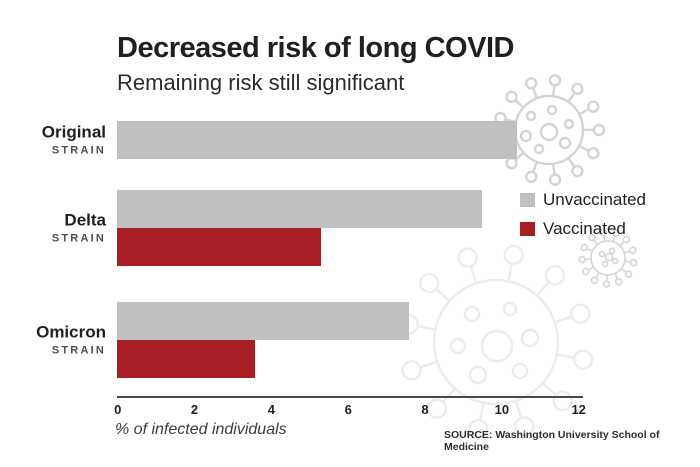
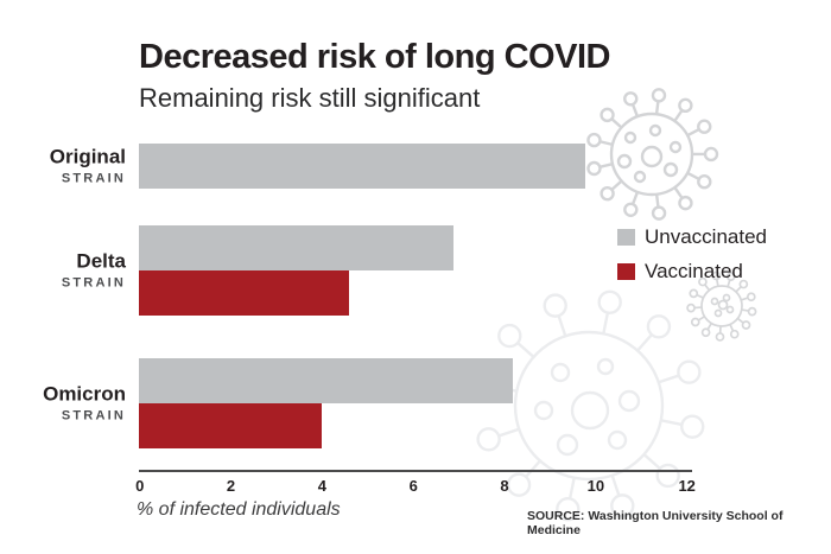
Unvaccinated/Original: 10.4 -> 9.8
Unvaccinated/Delta: 9.5 -> 6.9
Vaccinated/Delta: 5.3 -> 4.6
Unvaccinated/Omicron: 7.6 -> 8.2
Vaccinated/Omicron: 3.6 -> 4.0
